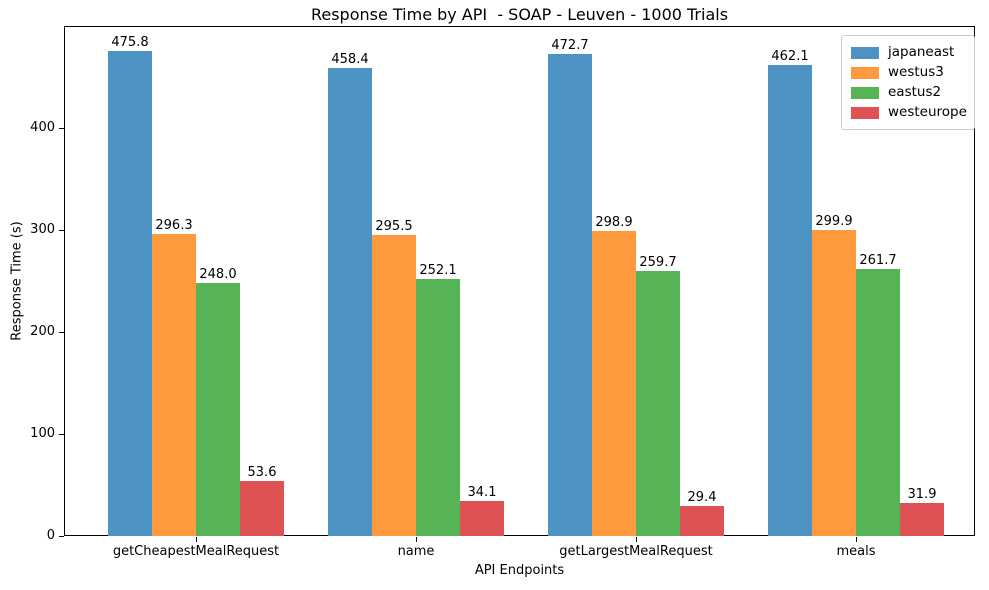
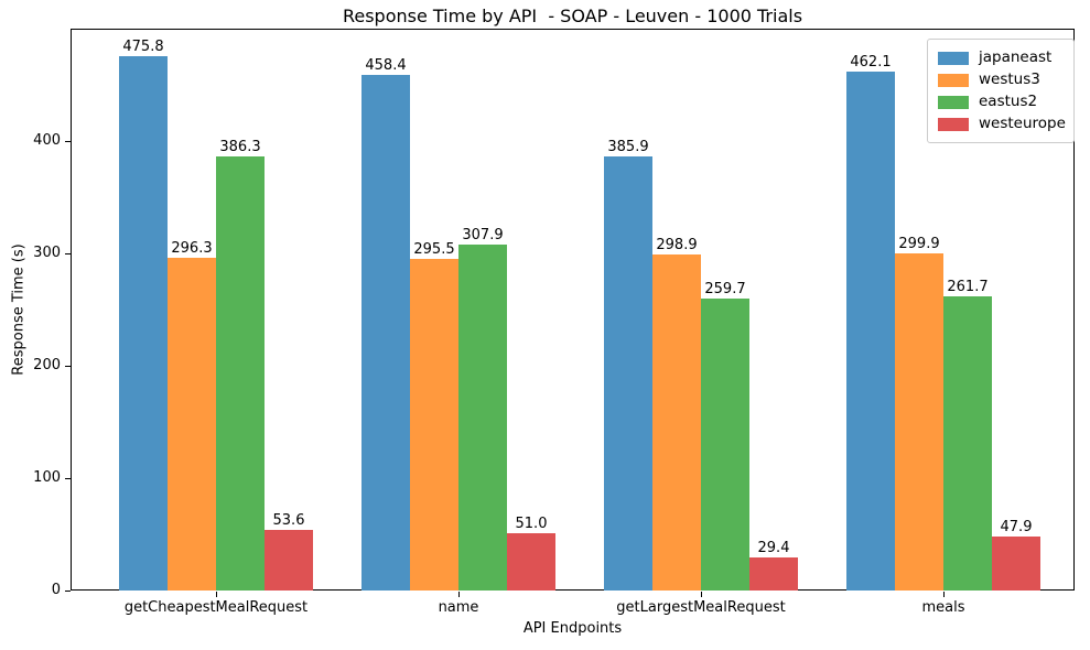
eastus2/getCheapestMealRequest: 248.0 -> 386.3
eastus2/name: 252.1 -> 307.9
westeurope/name: 34.1 -> 51.0
japaneast/getLargestMealRequest: 472.7 -> 385.9
westeurope/meals: 31.9 -> 47.9
